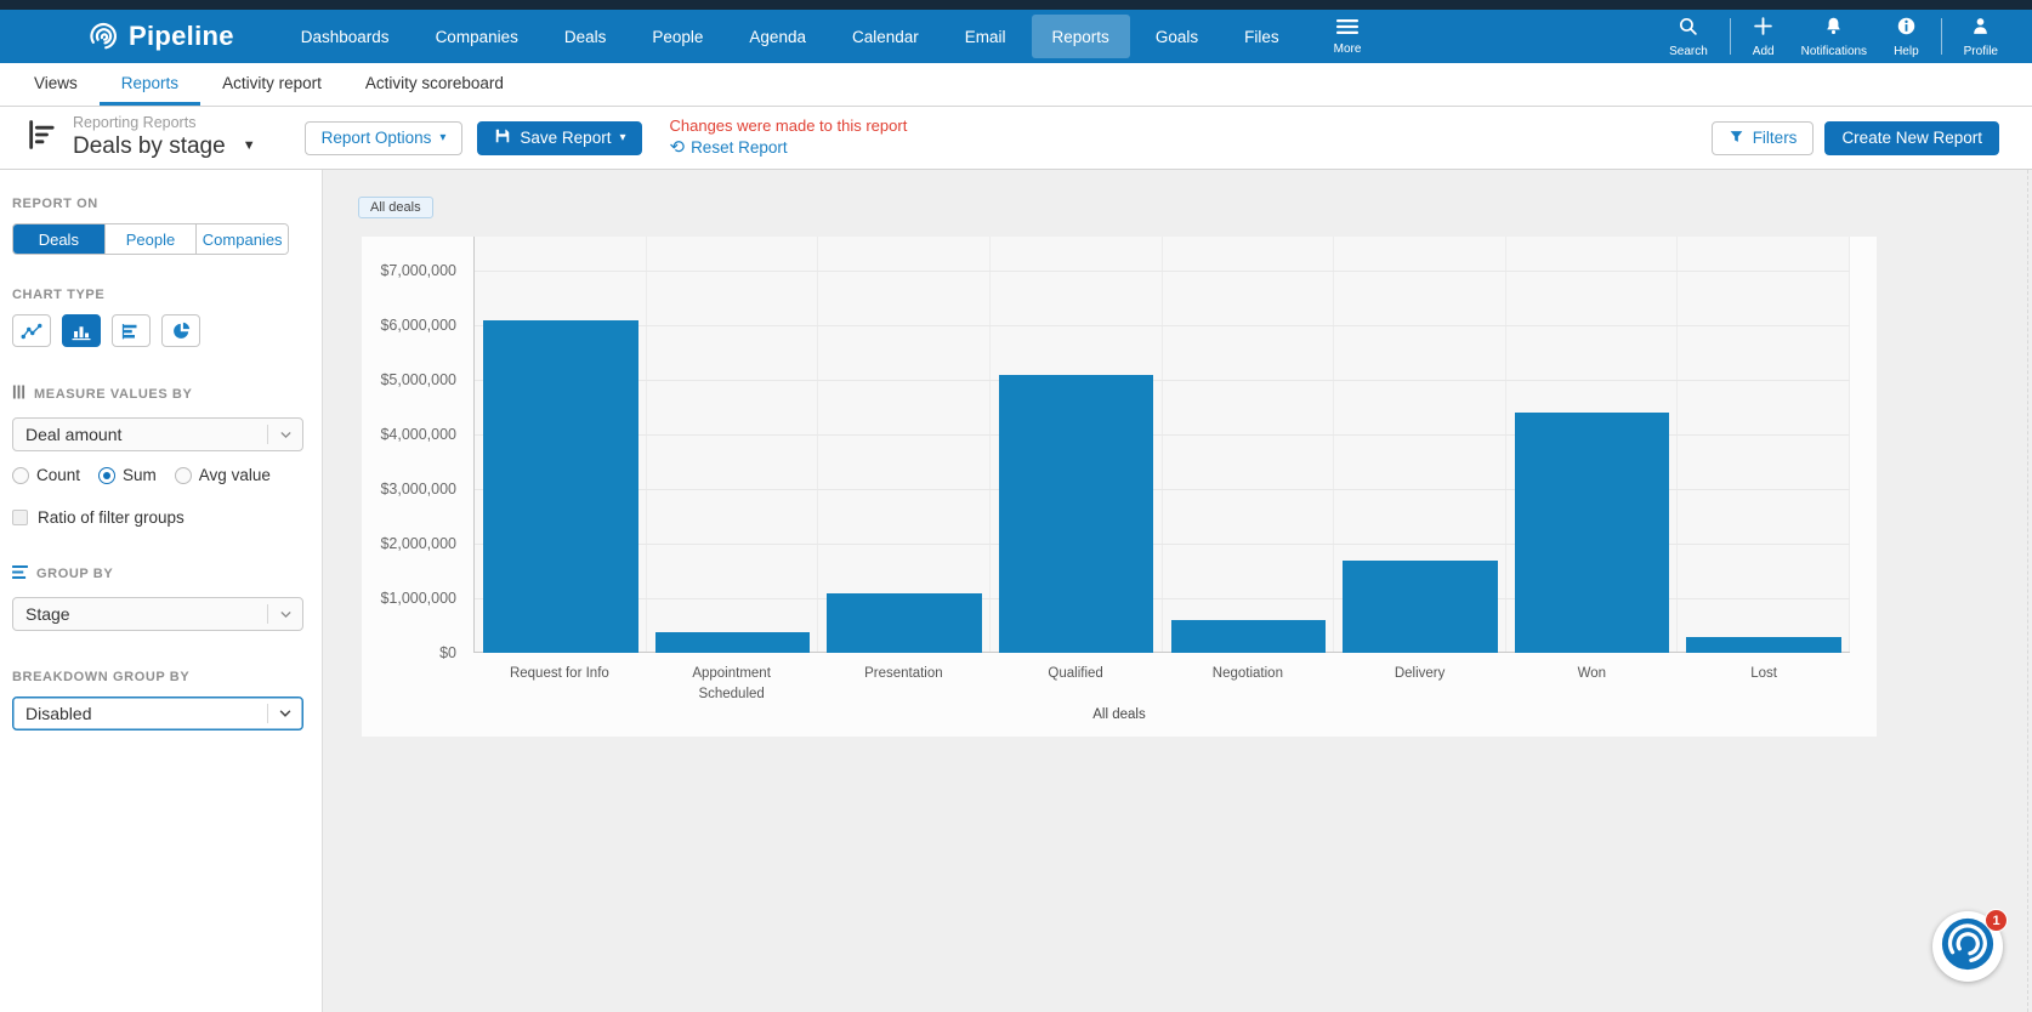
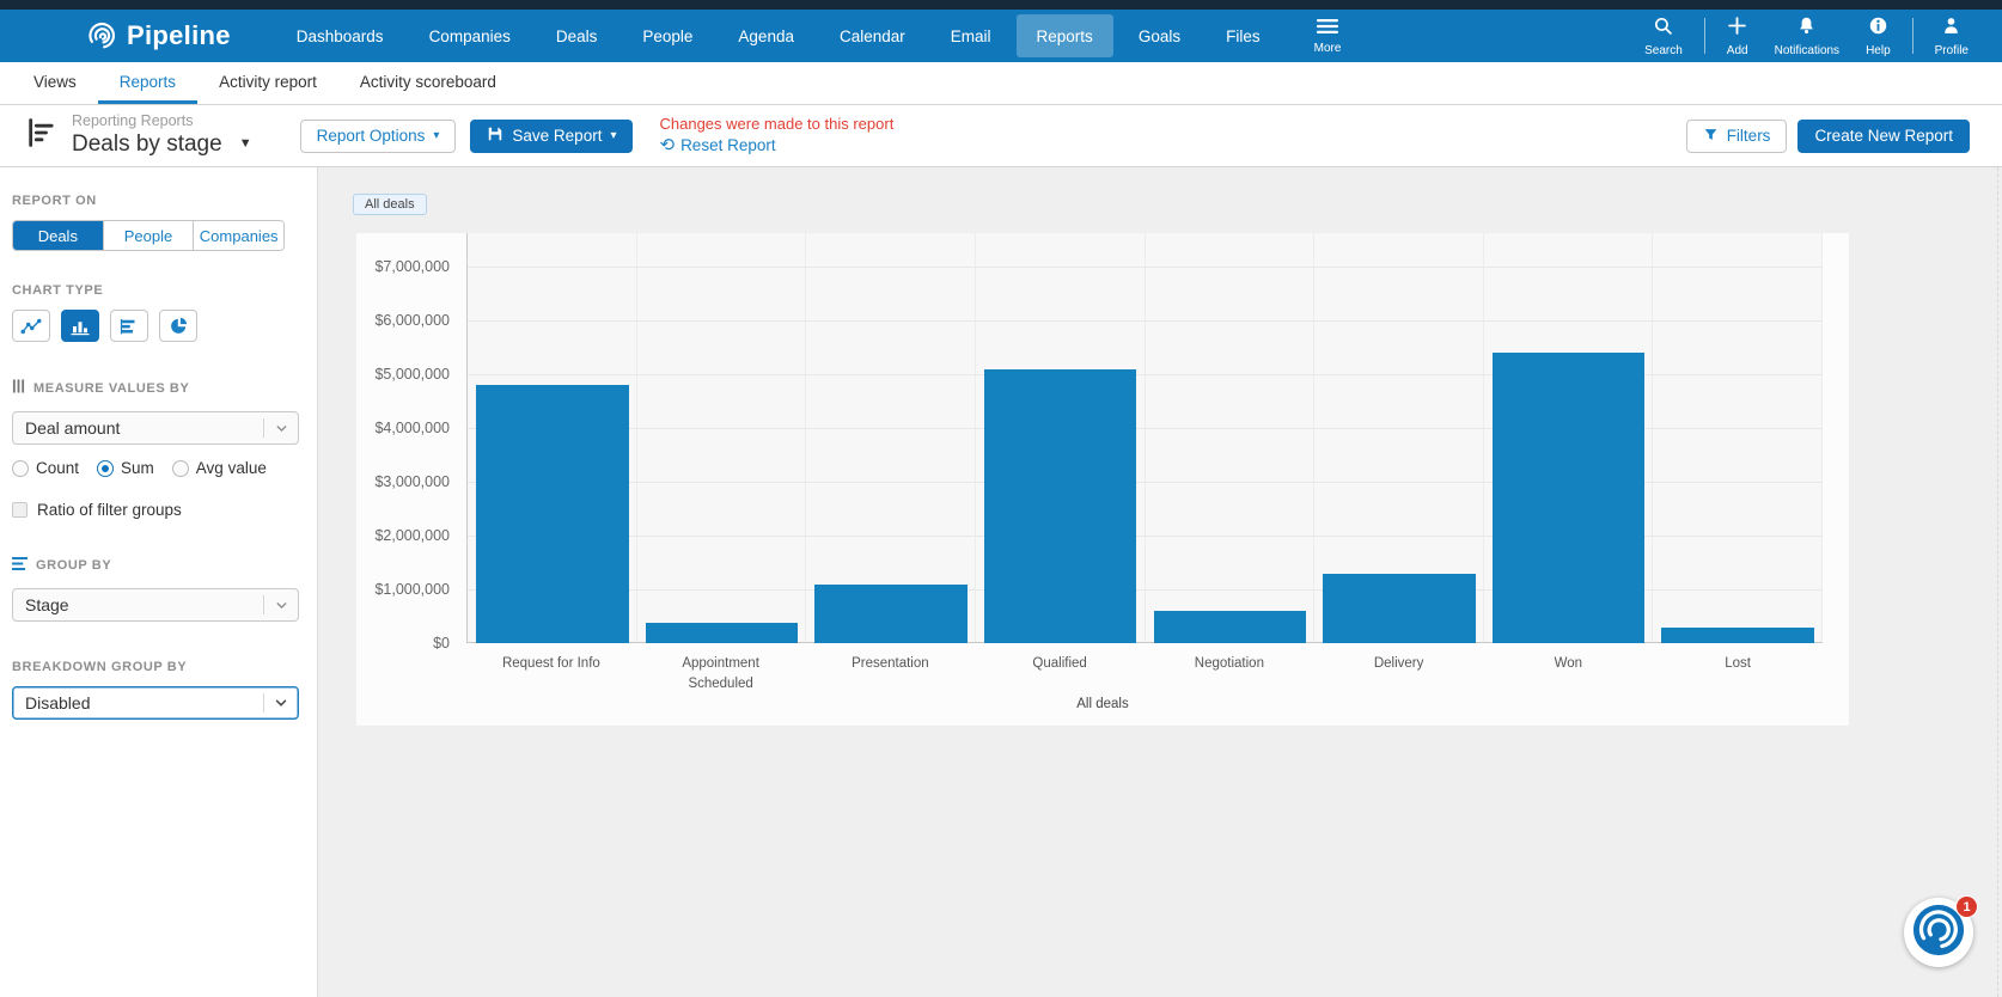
Request for Info: $6100000 -> $4800000
Delivery: $1700000 -> $1300000
Won: $4400000 -> $5400000
